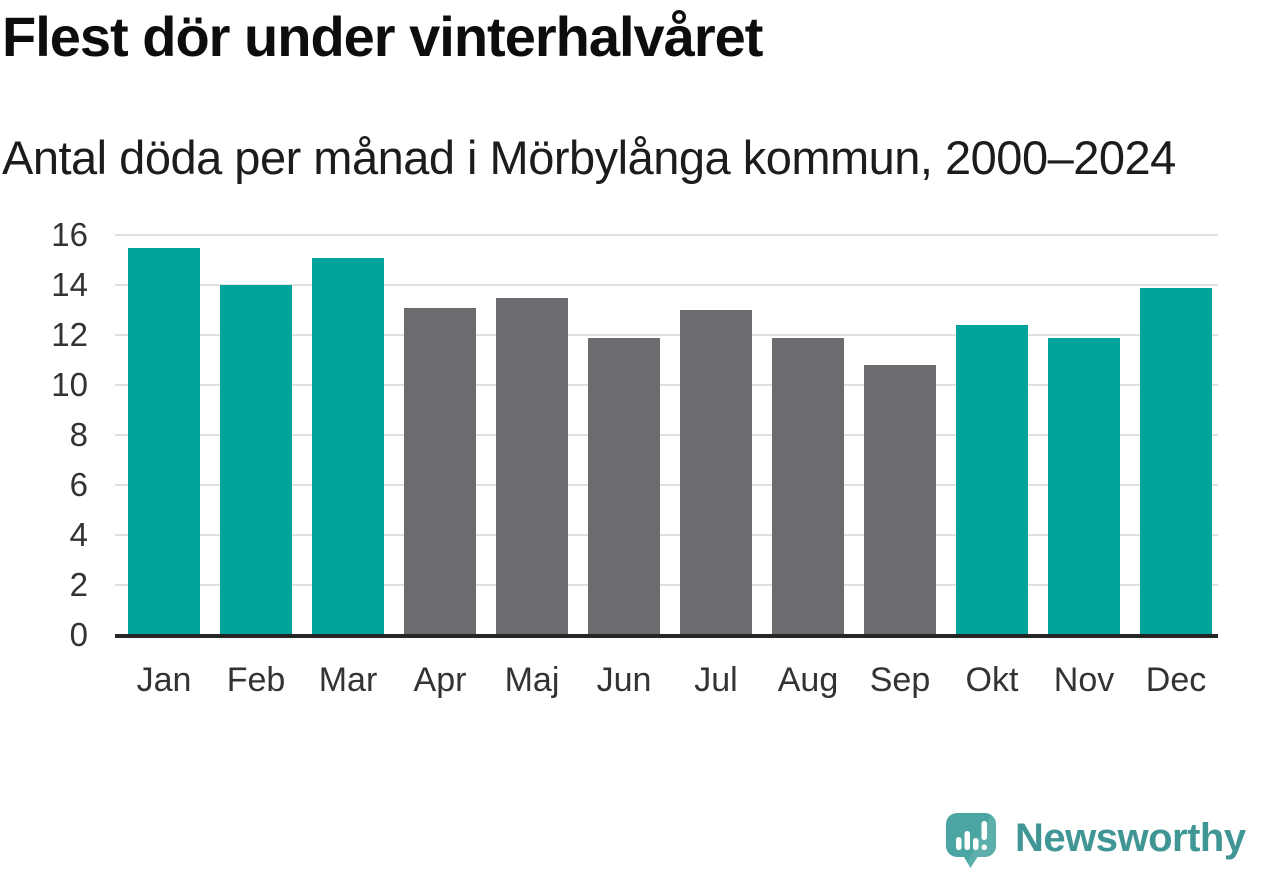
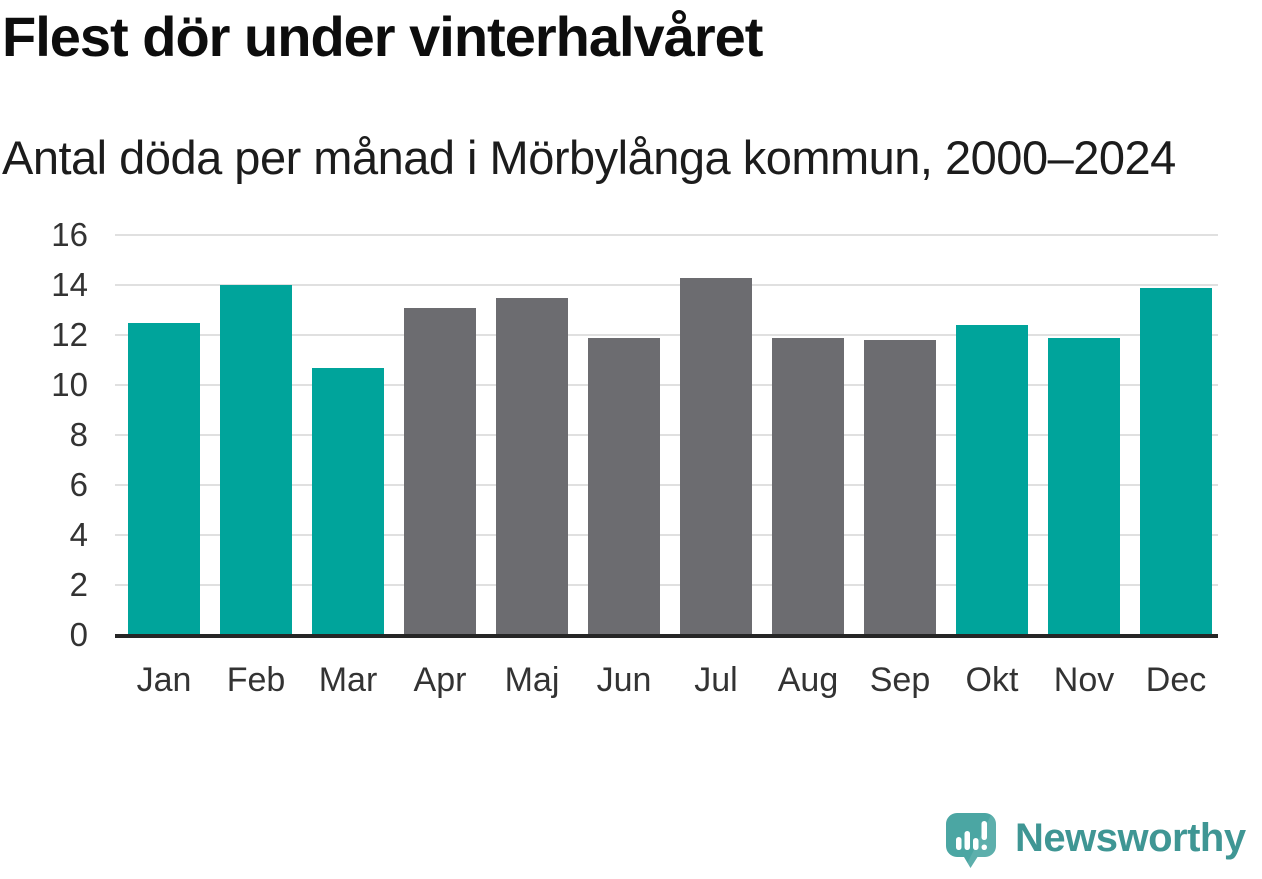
Jan: 15.5 -> 12.5
Mar: 15.1 -> 10.7
Jul: 13.0 -> 14.3
Sep: 10.8 -> 11.8
